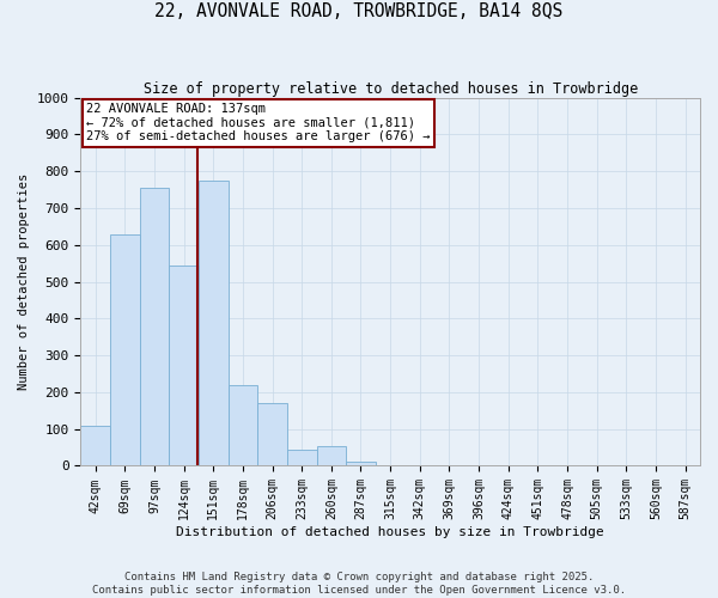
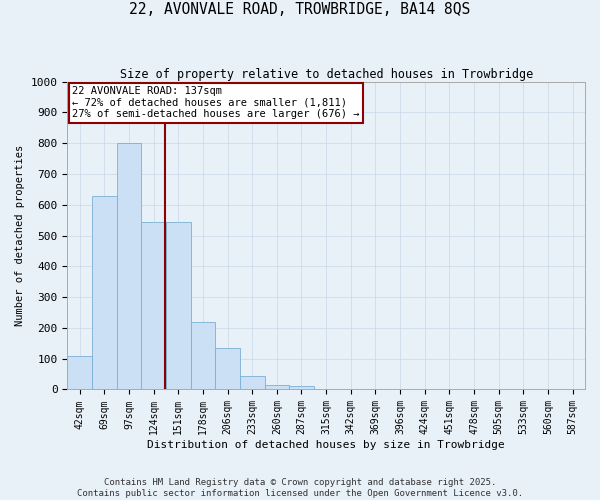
97sqm: 755 -> 800
151sqm: 775 -> 545
206sqm: 170 -> 135
260sqm: 55 -> 15
